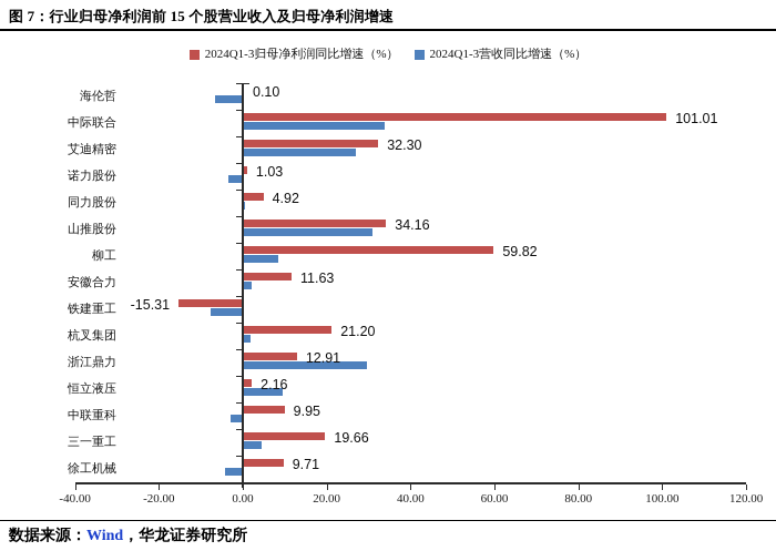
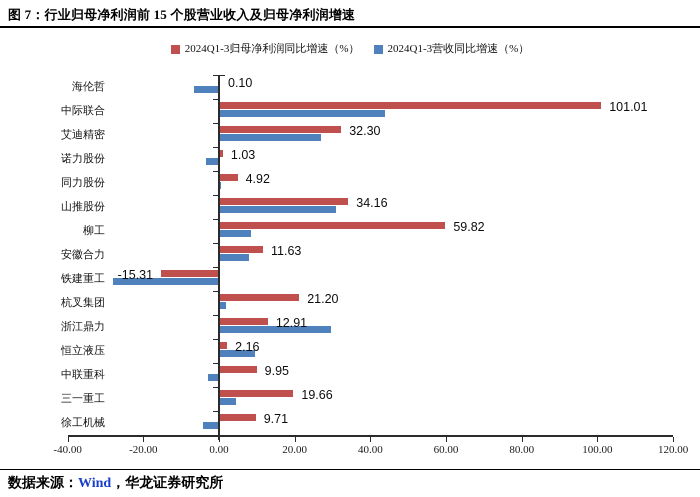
2024Q1-3营收同比增速（%）/中际联合: 34 -> 44
2024Q1-3营收同比增速（%）/安徽合力: 2 -> 8
2024Q1-3营收同比增速（%）/铁建重工: -8 -> -28
